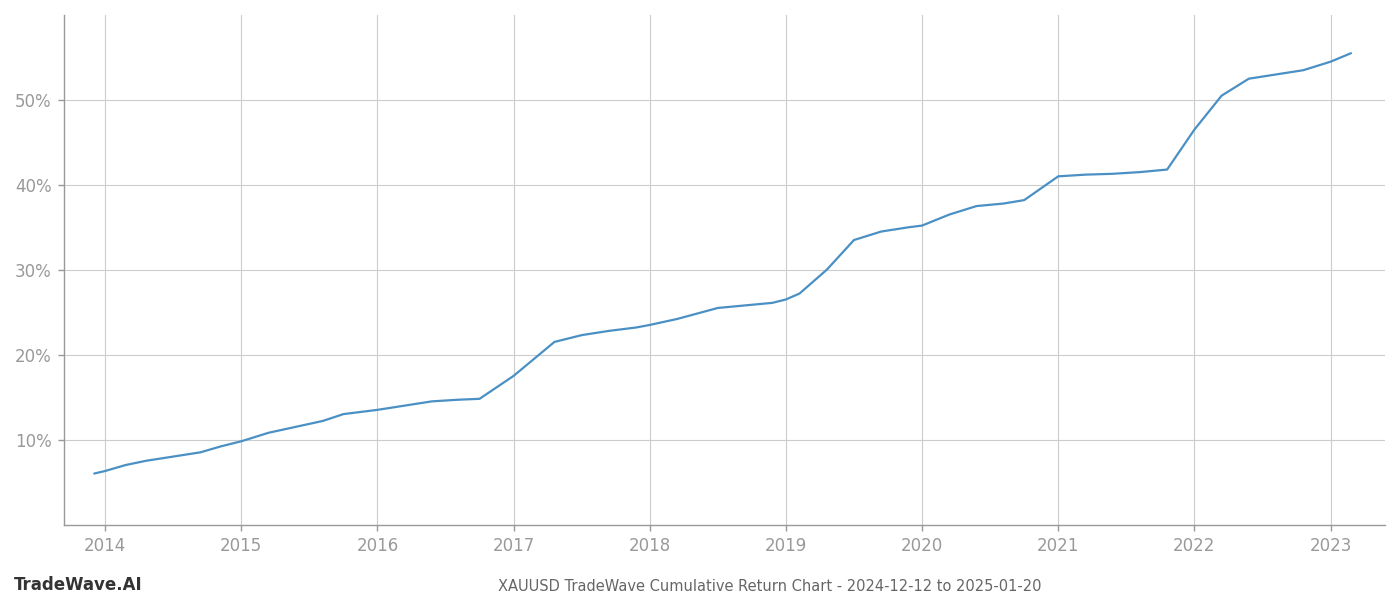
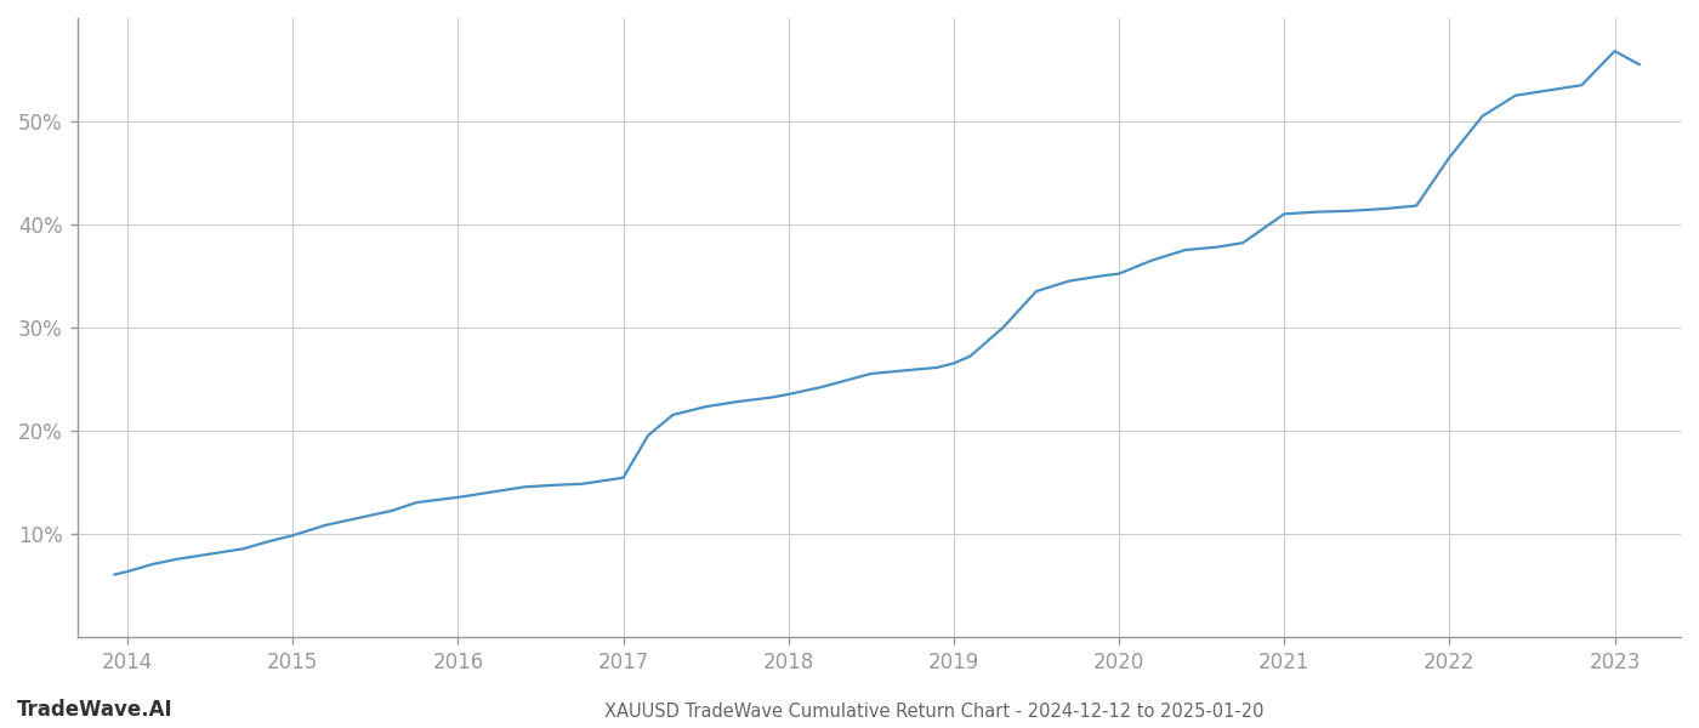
2017: 17.5% -> 15.4%
2023: 54.5% -> 56.8%
